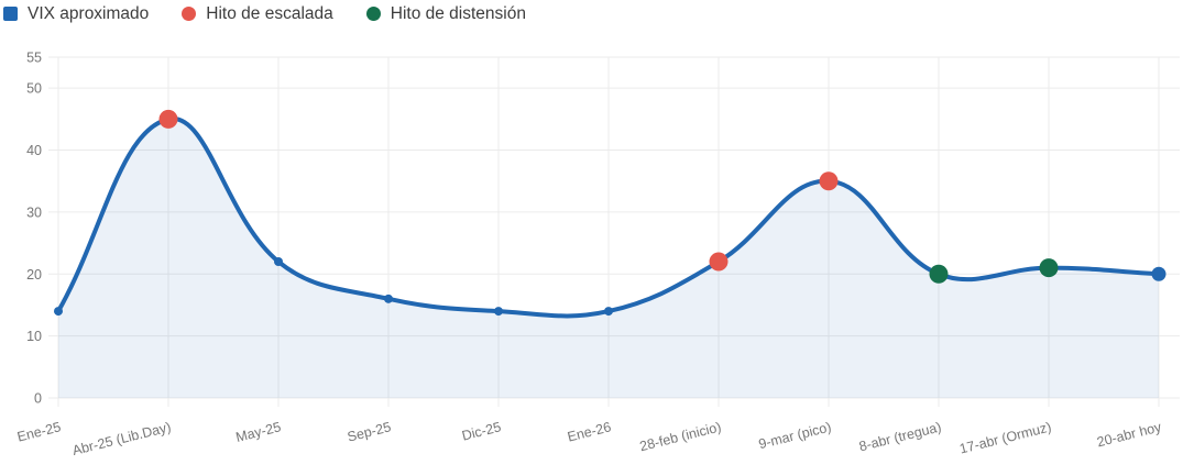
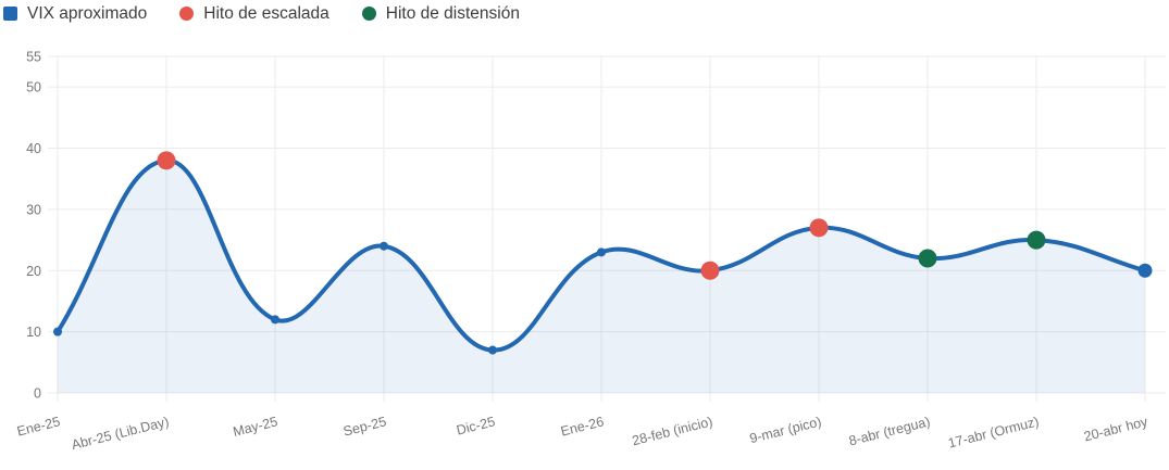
Ene-25: 14 -> 10
Abr-25 (Lib.Day): 45 -> 38
May-25: 22 -> 12
Sep-25: 16 -> 24
Dic-25: 14 -> 7
Ene-26: 14 -> 23
28-feb (inicio): 22 -> 20
9-mar (pico): 35 -> 27
8-abr (tregua): 20 -> 22
17-abr (Ormuz): 21 -> 25
